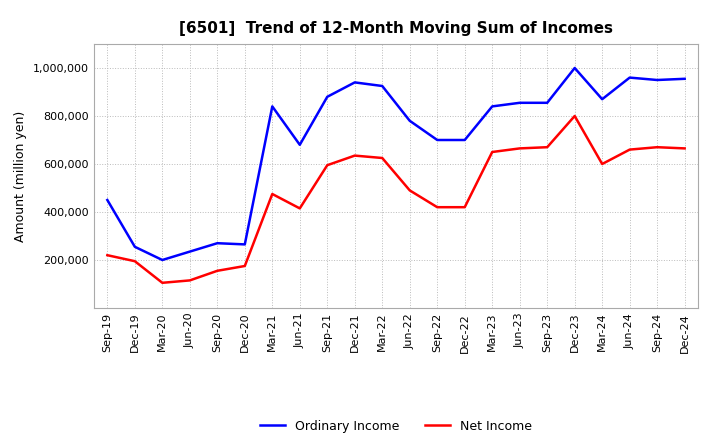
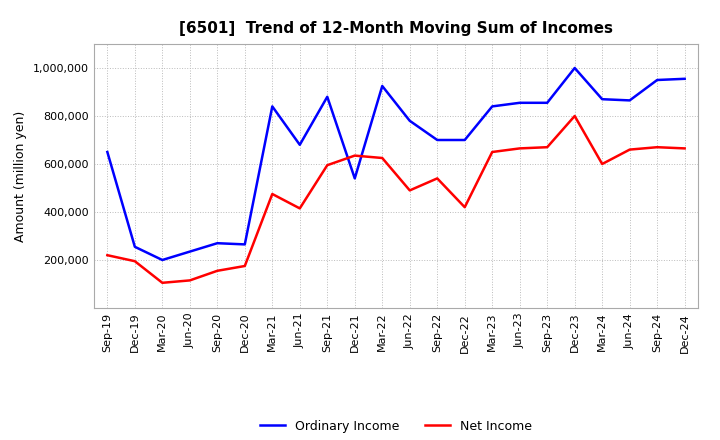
Ordinary Income/Sep-19: 450,000 -> 650,000
Ordinary Income/Dec-21: 940,000 -> 540,000
Net Income/Sep-22: 420,000 -> 540,000
Ordinary Income/Jun-24: 960,000 -> 865,000
